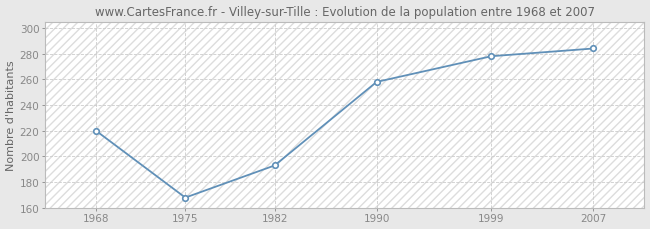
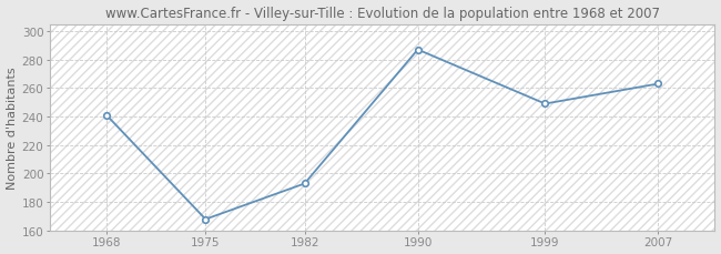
1968: 220 -> 241
1990: 258 -> 287
1999: 278 -> 249
2007: 284 -> 263
